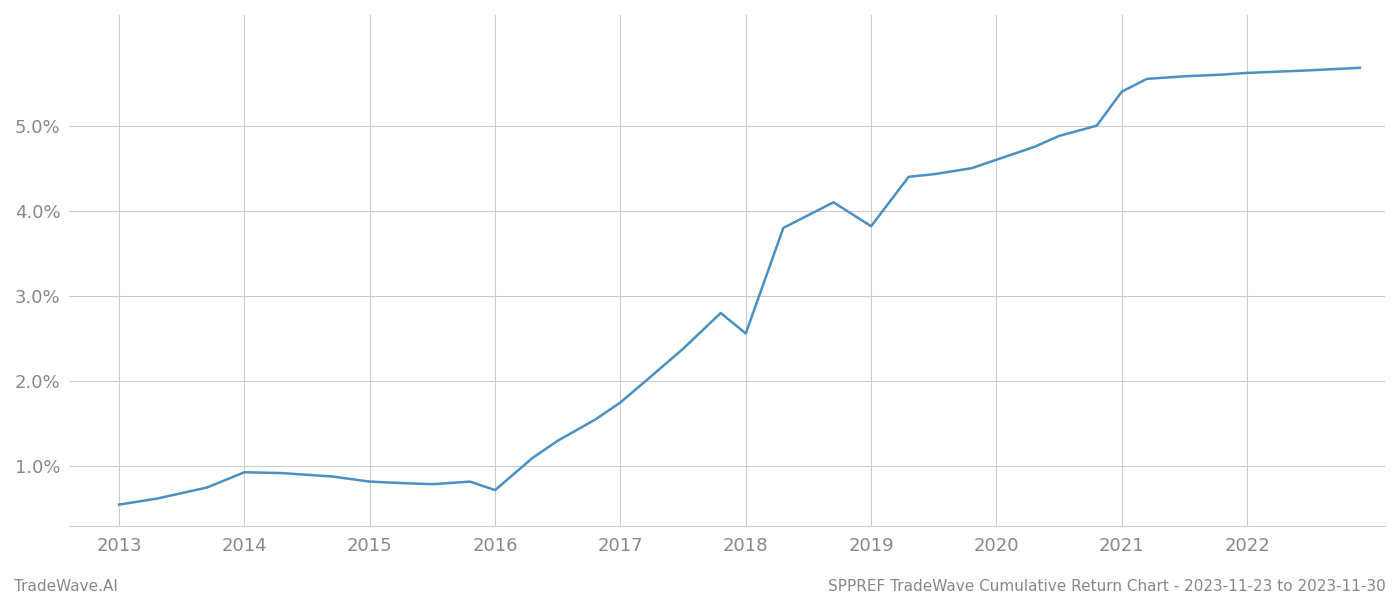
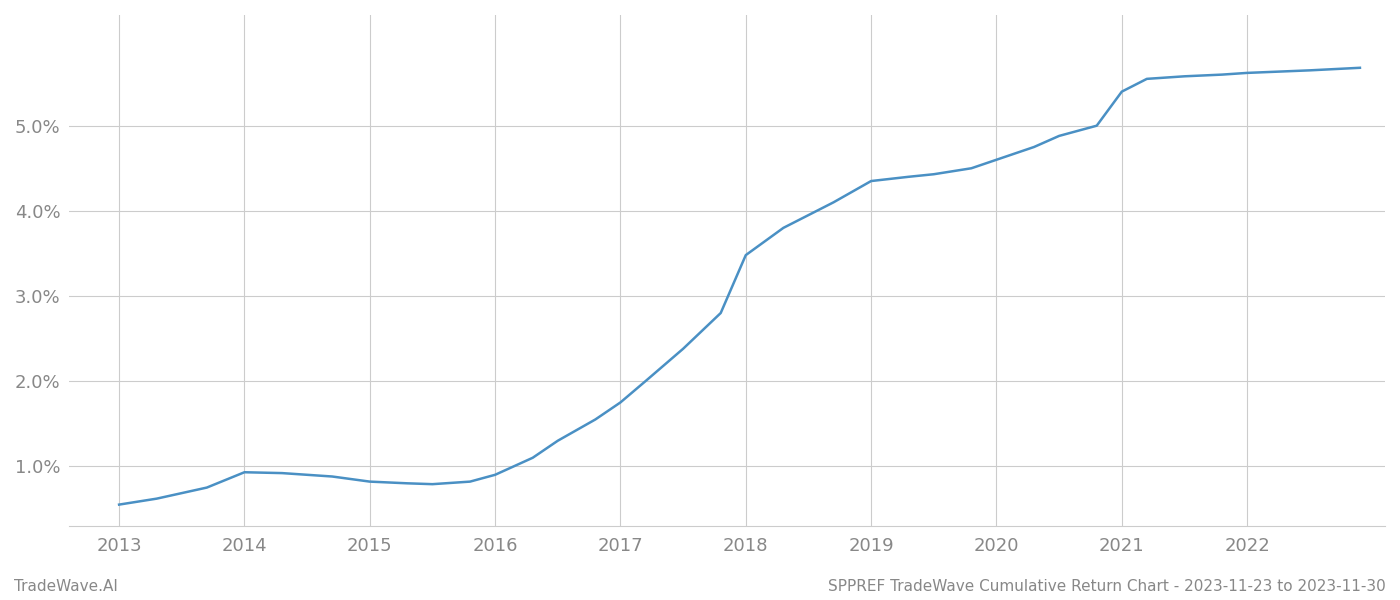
2016: 0.72% -> 0.90%
2018: 2.56% -> 3.48%
2019: 3.82% -> 4.35%
